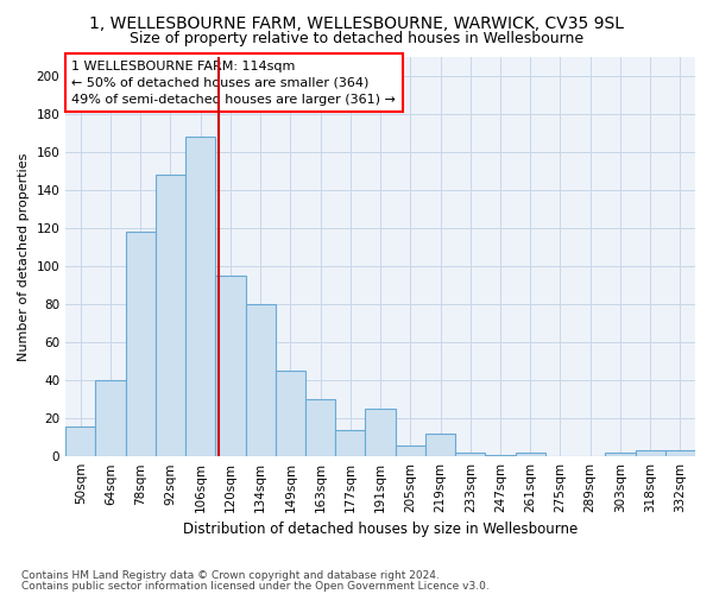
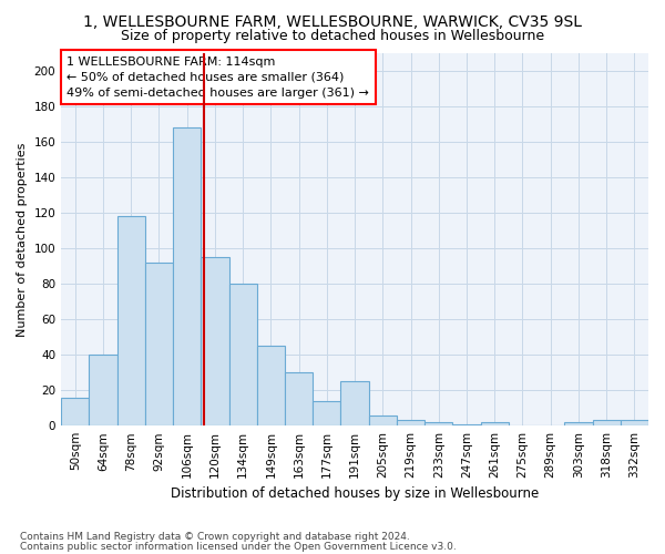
92sqm: 148 -> 92
219sqm: 12 -> 3
